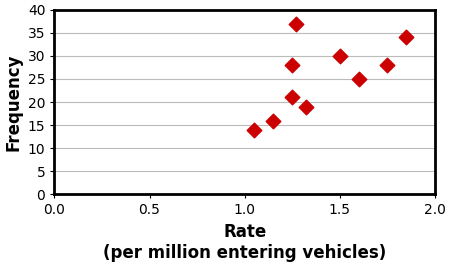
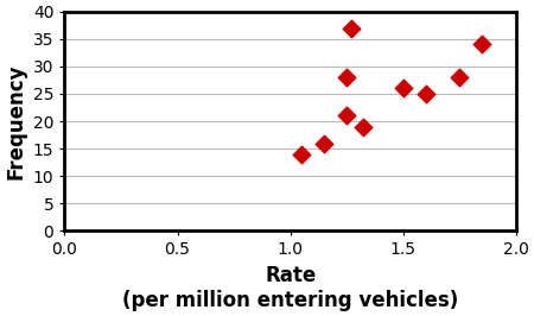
1.5: 30 -> 26
